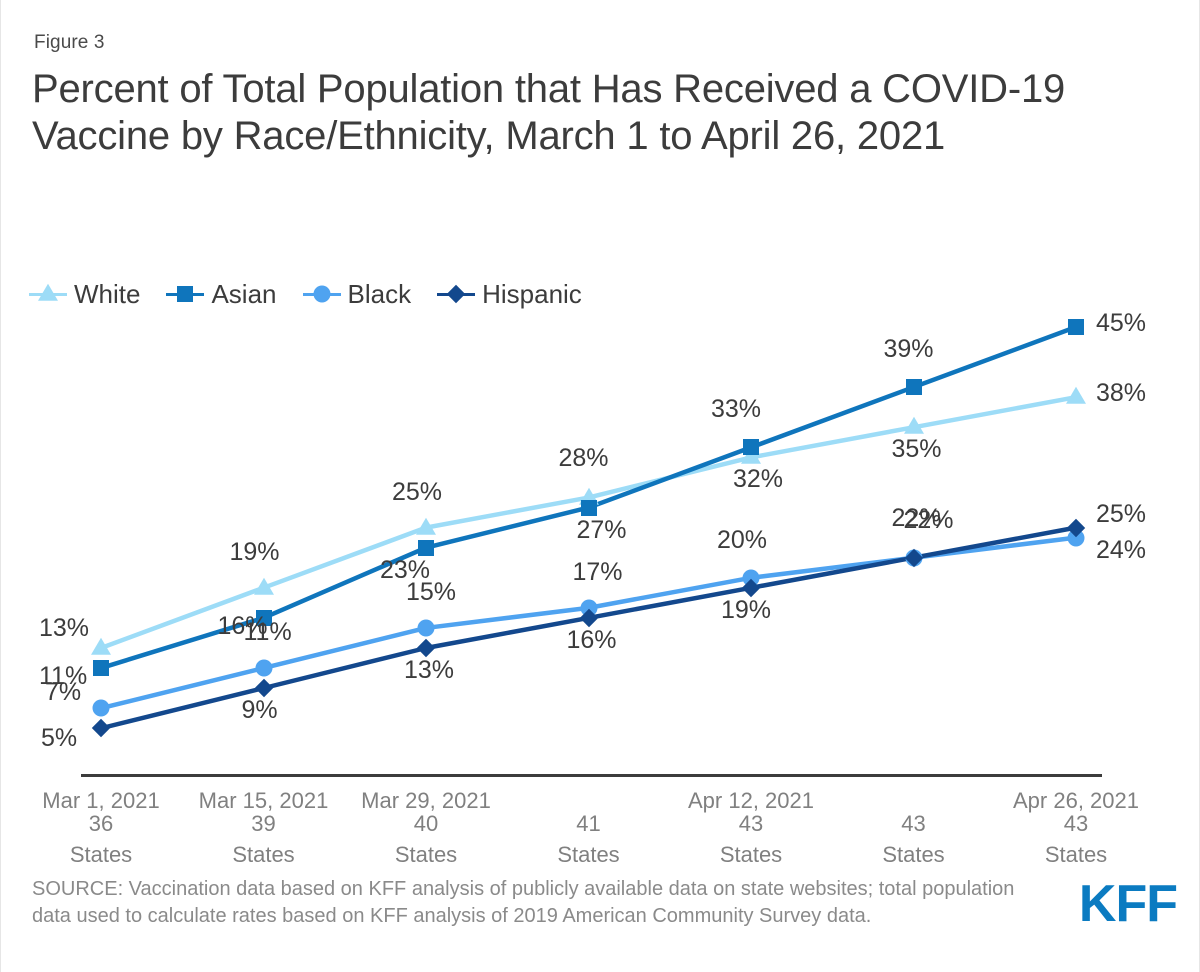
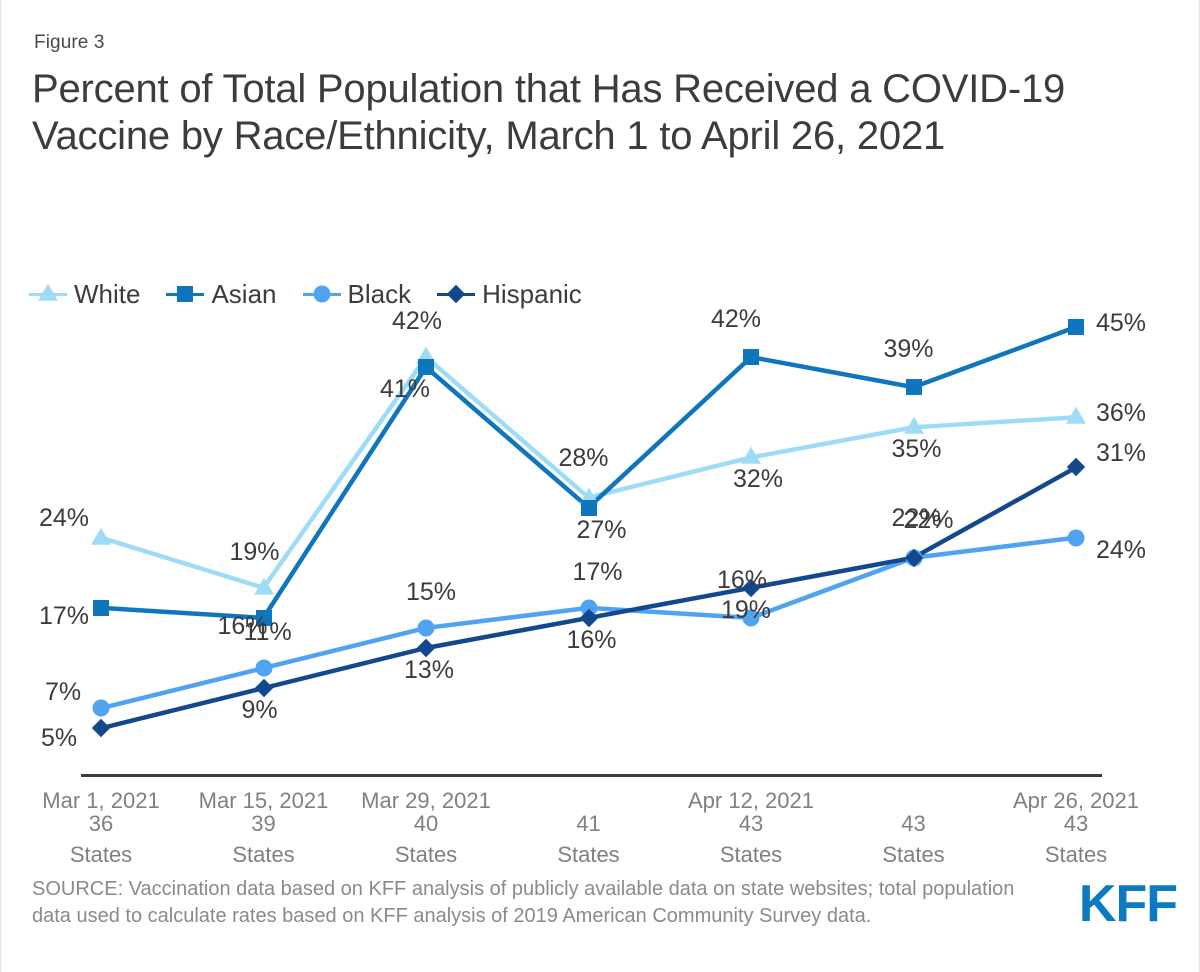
White/Mar 1, 2021: 13% -> 24%
Asian/Mar 1, 2021: 11% -> 17%
White/Mar 29, 2021: 25% -> 42%
Asian/Mar 29, 2021: 23% -> 41%
Asian/Apr 12, 2021: 33% -> 42%
Black/Apr 12, 2021: 20% -> 16%
White/Apr 26, 2021: 38% -> 36%
Hispanic/Apr 26, 2021: 25% -> 31%
